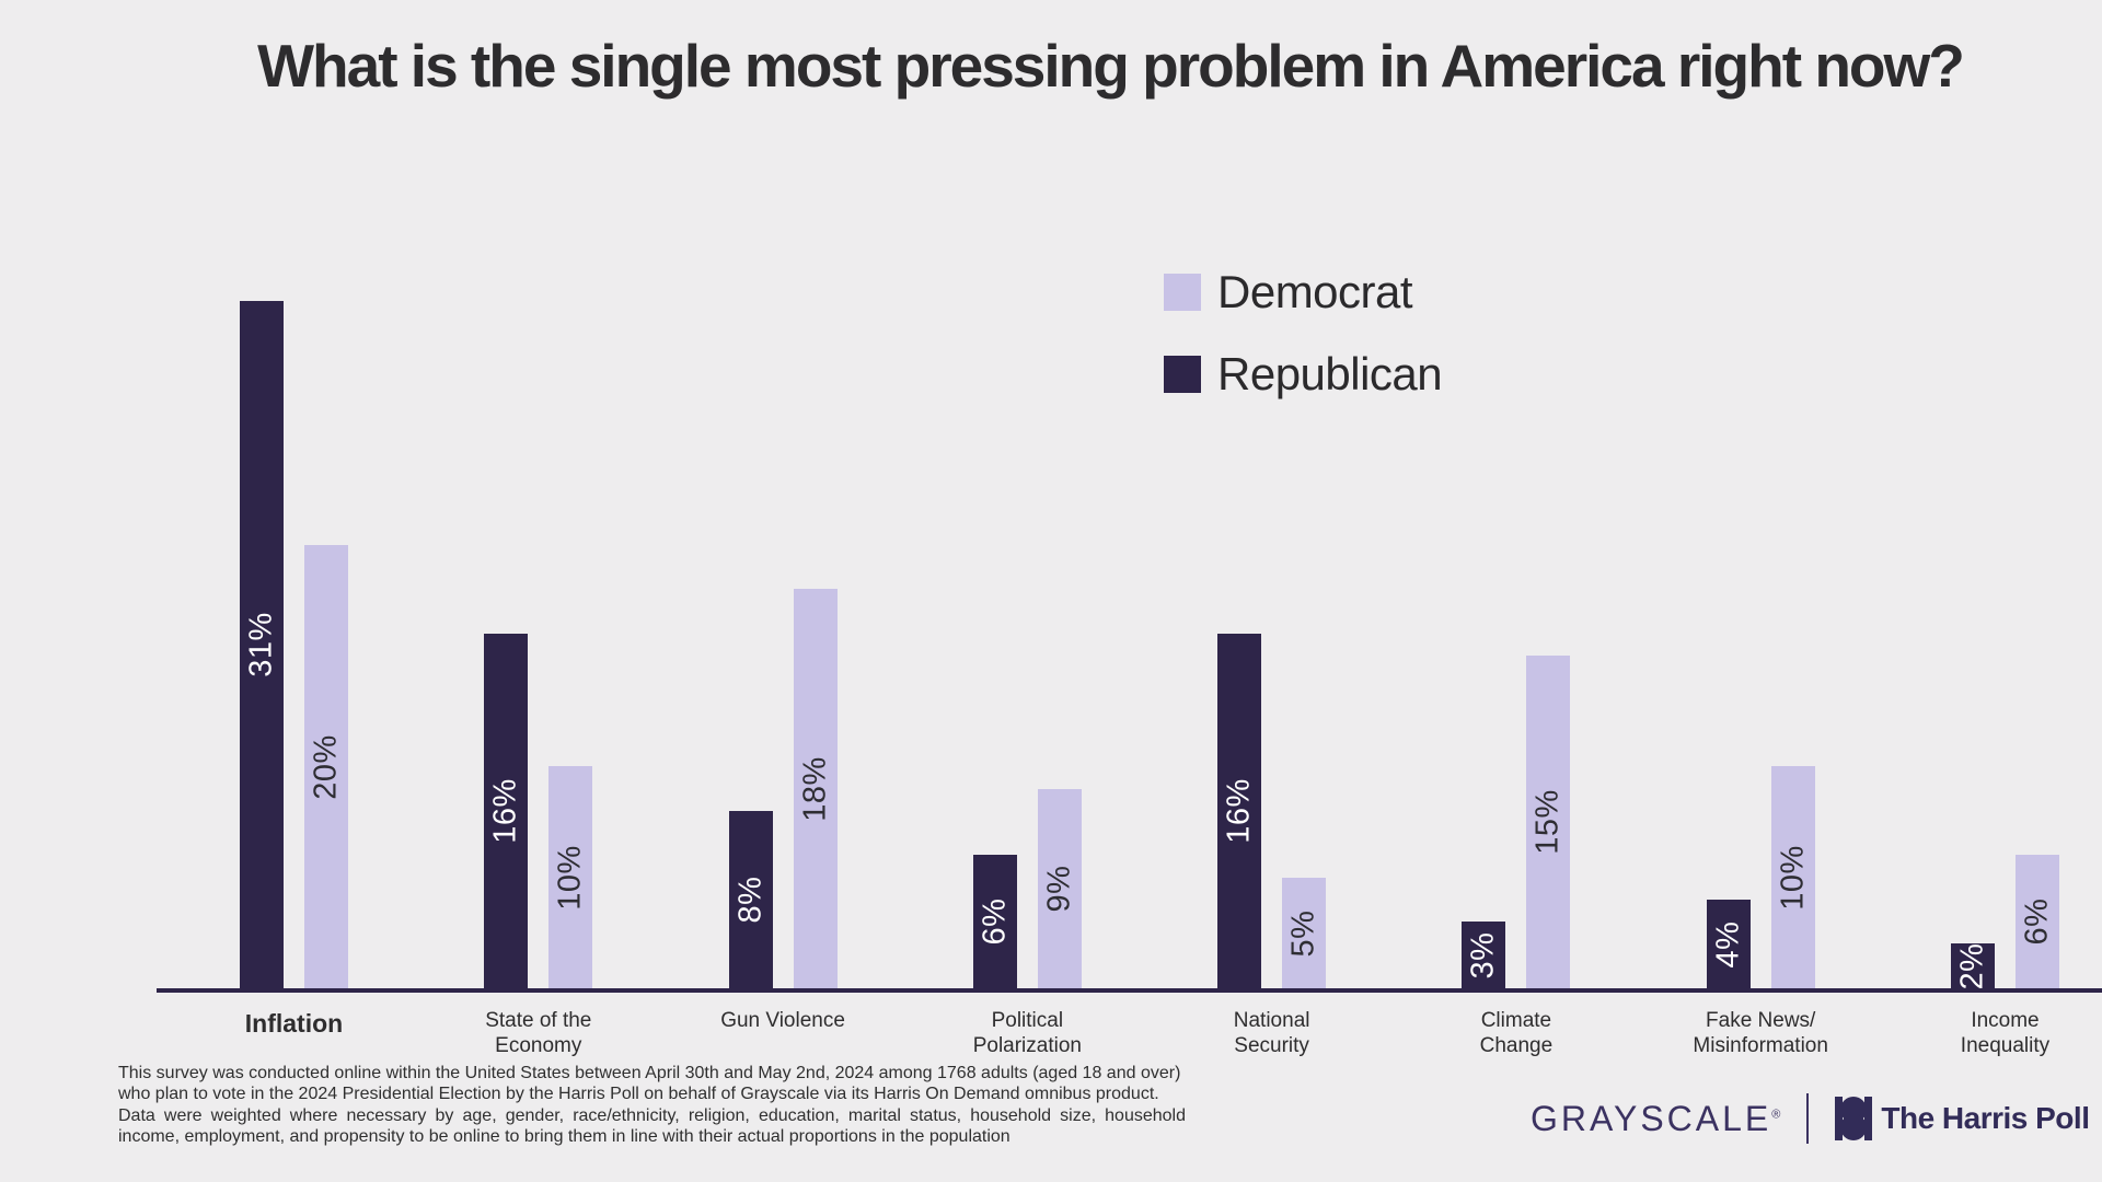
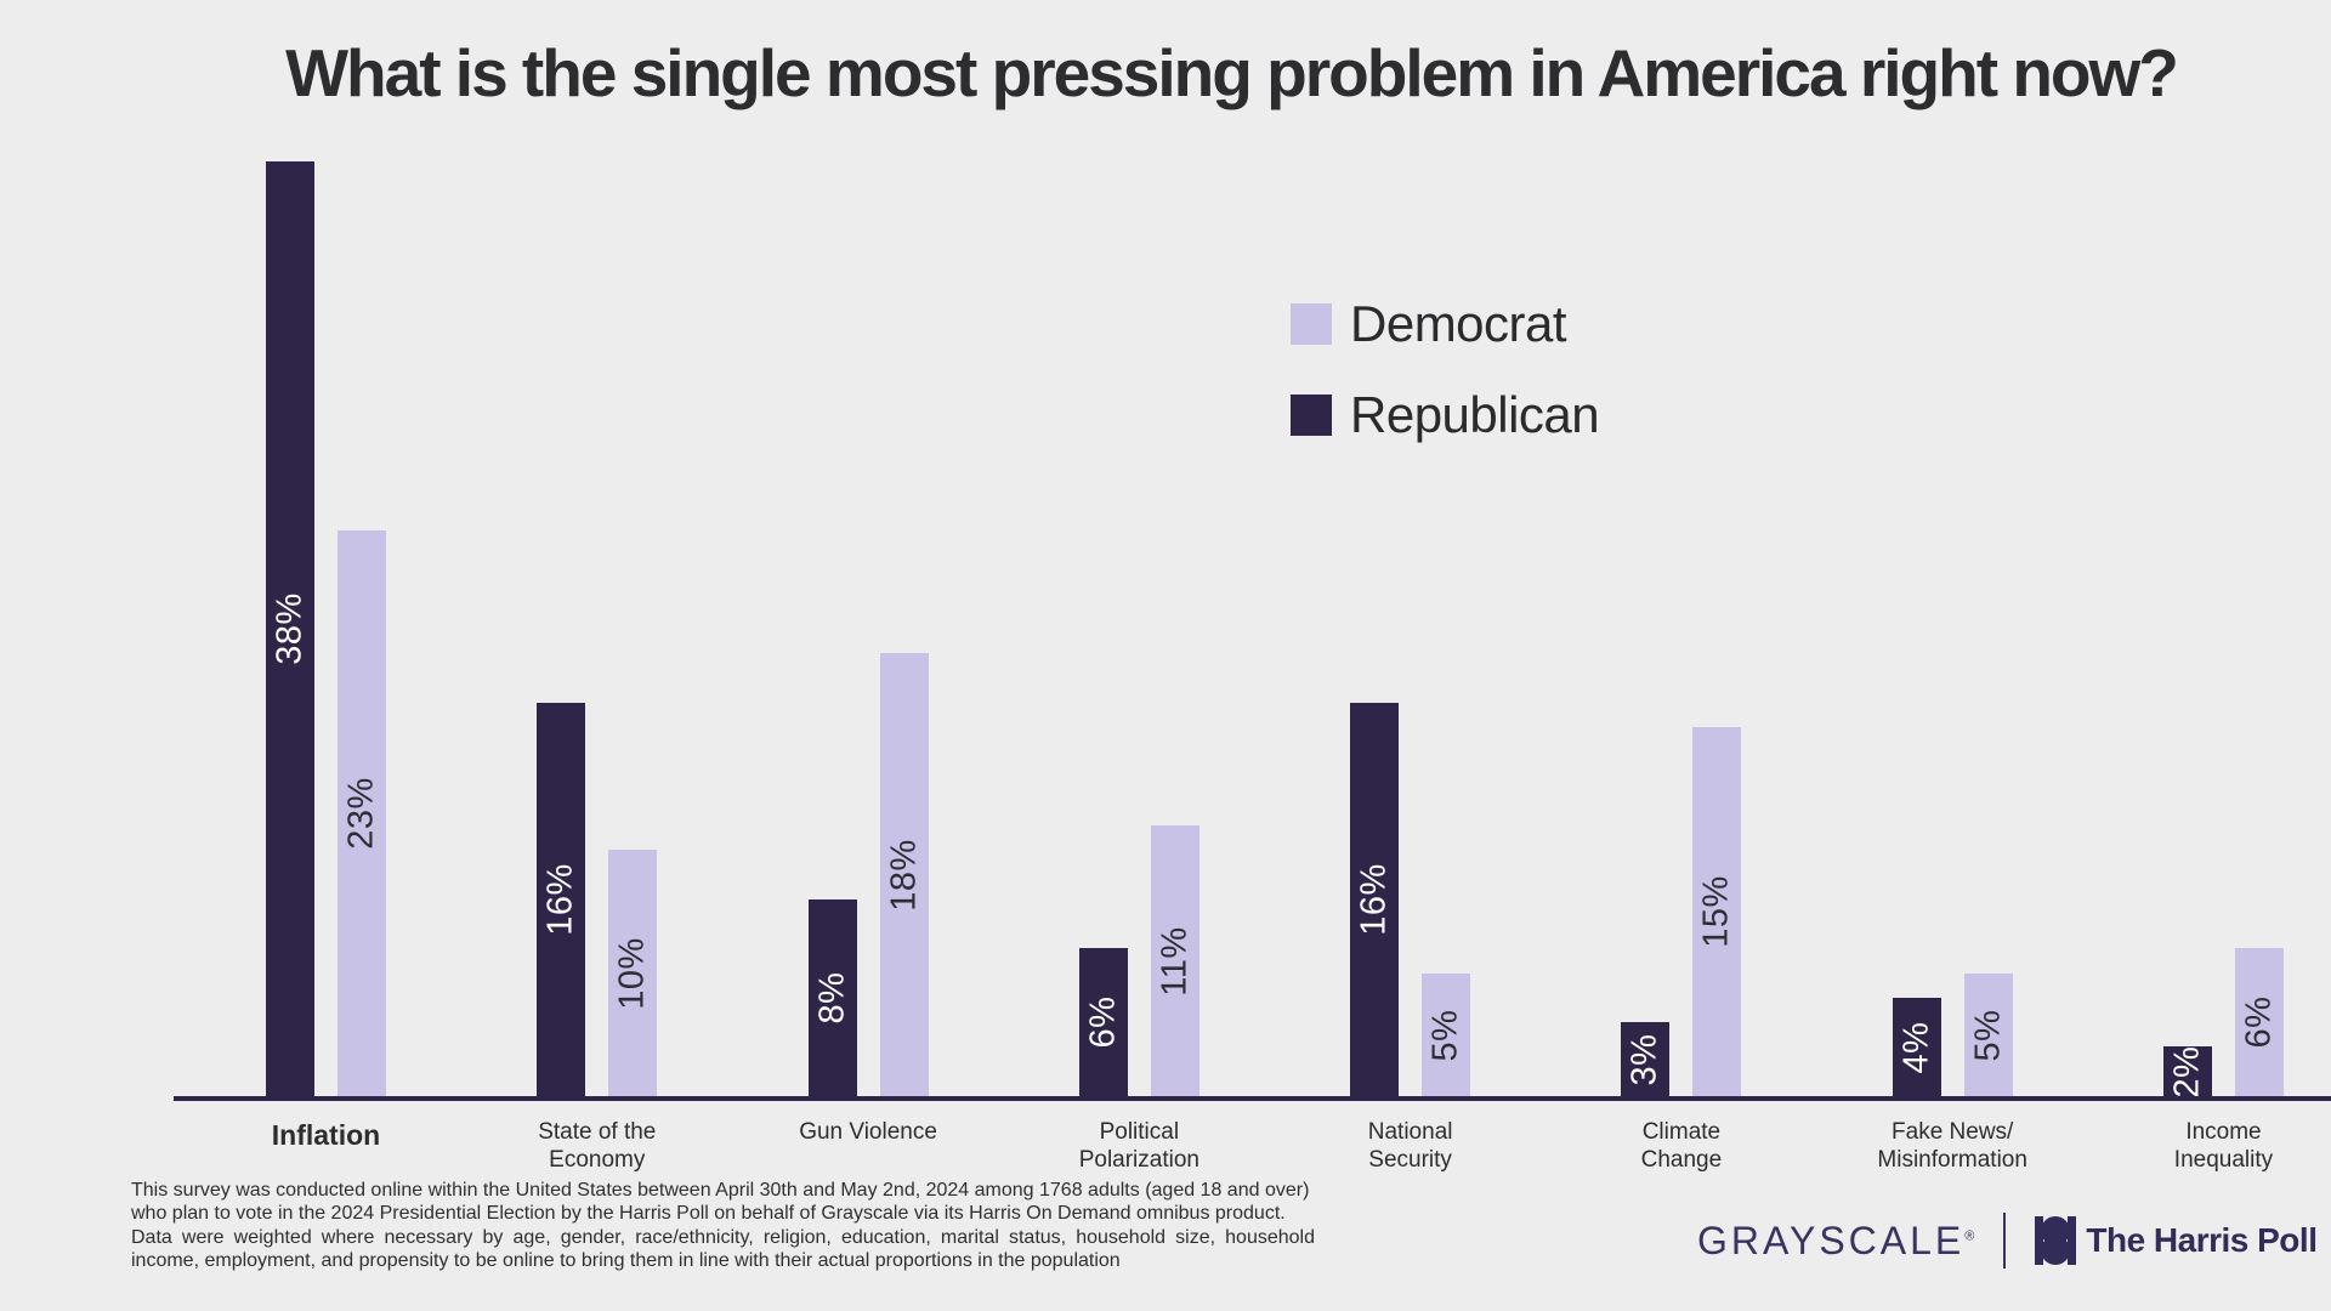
Republican/Inflation: 31% -> 38%
Democrat/Inflation: 20% -> 23%
Democrat/Political Polarization: 9% -> 11%
Democrat/Fake News/ Misinformation: 10% -> 5%
